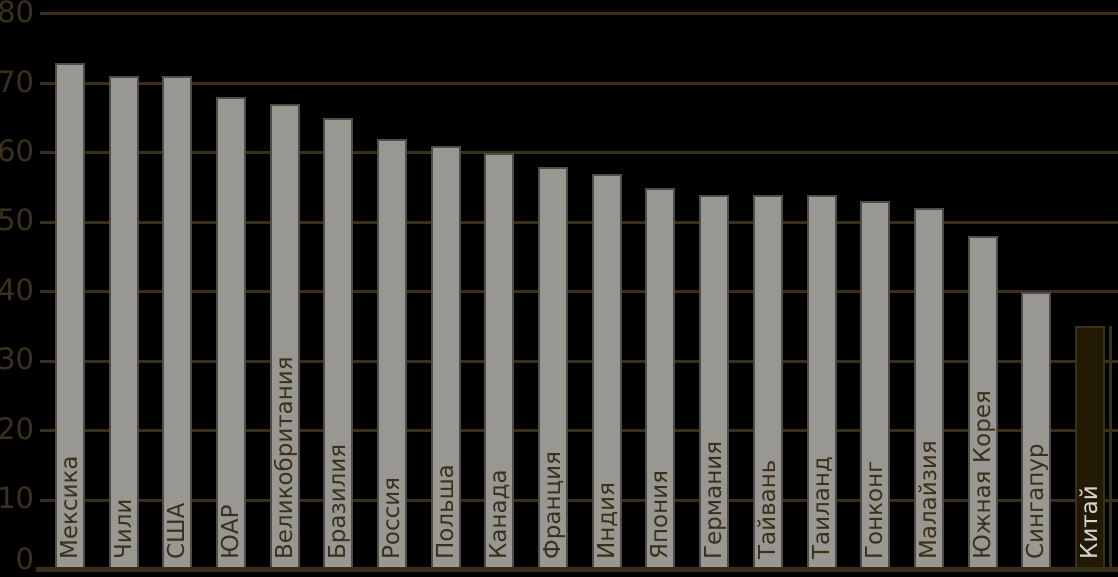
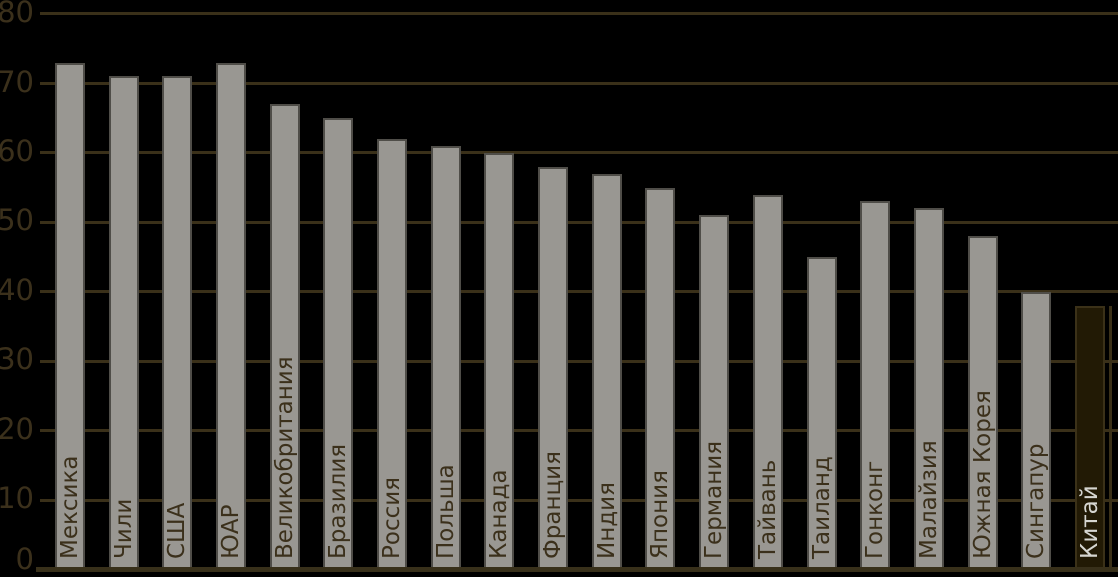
ЮАР: 68 -> 73
Германия: 54 -> 51
Таиланд: 54 -> 45
Китай: 35 -> 38
